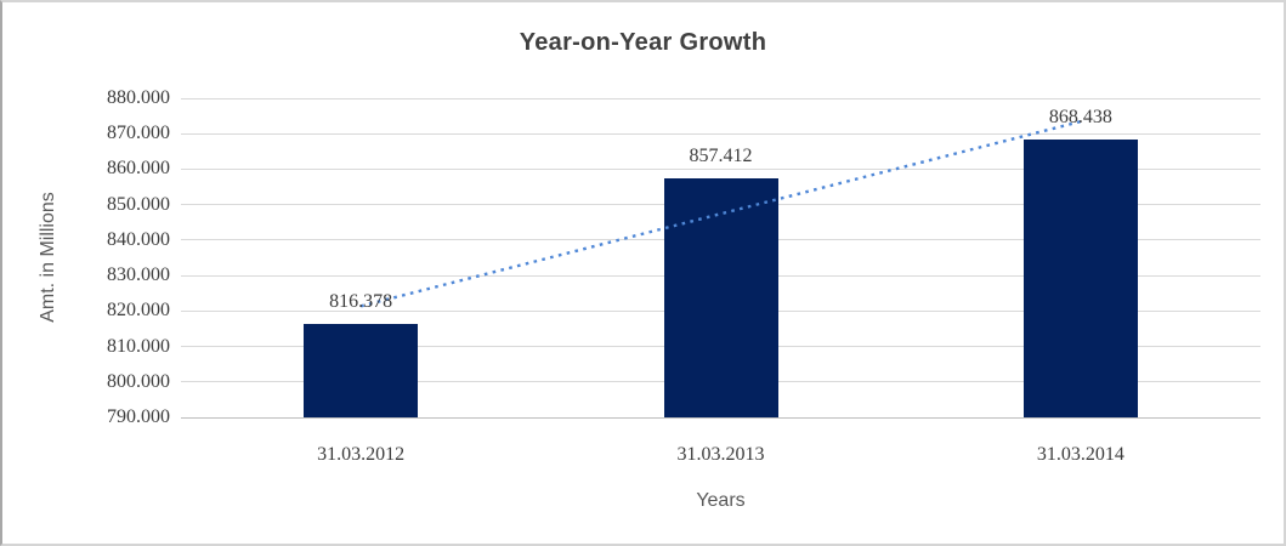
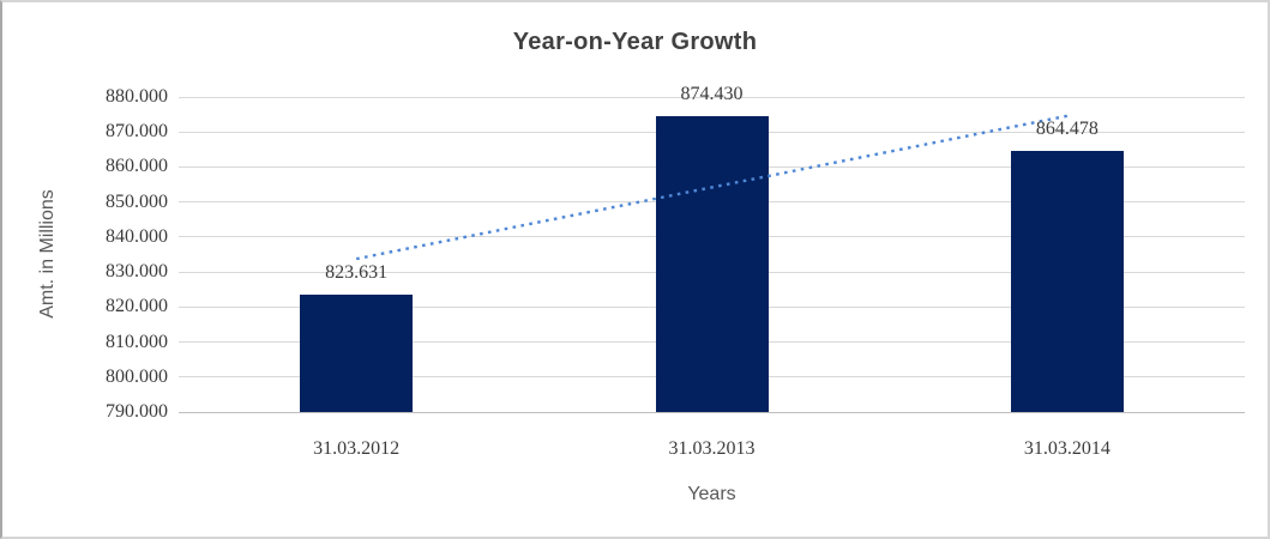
31.03.2012: 816.378 -> 823.631
31.03.2013: 857.412 -> 874.430
31.03.2014: 868.438 -> 864.478
